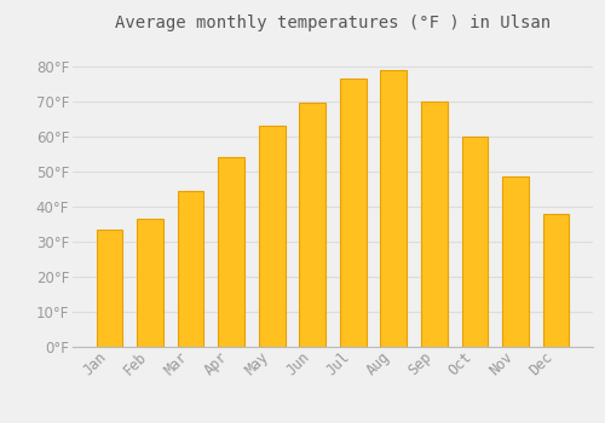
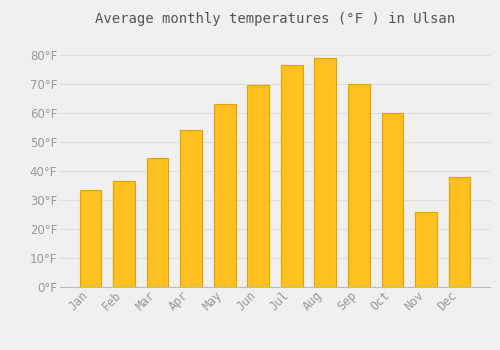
Nov: 48.5°F -> 26.0°F
